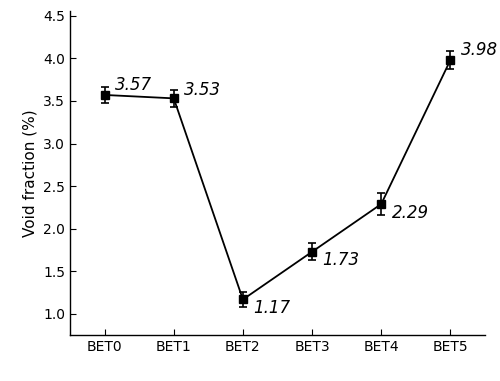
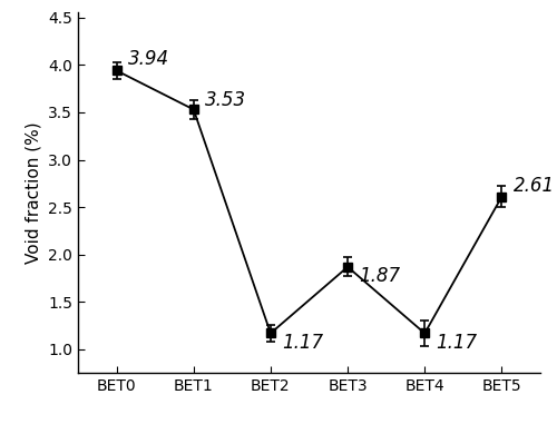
BET0: 3.57 -> 3.94
BET3: 1.73 -> 1.87
BET4: 2.29 -> 1.17
BET5: 3.98 -> 2.61
